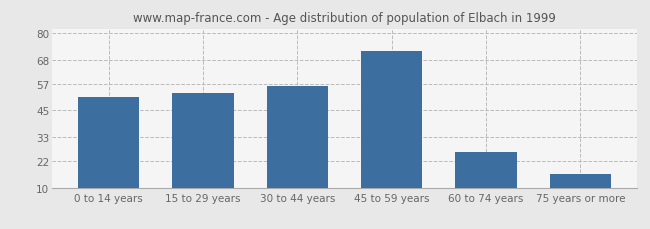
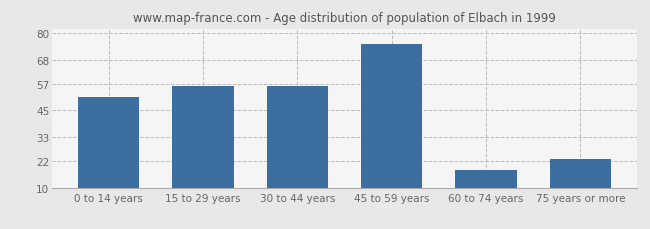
15 to 29 years: 53 -> 56
45 to 59 years: 72 -> 75
60 to 74 years: 26 -> 18
75 years or more: 16 -> 23
